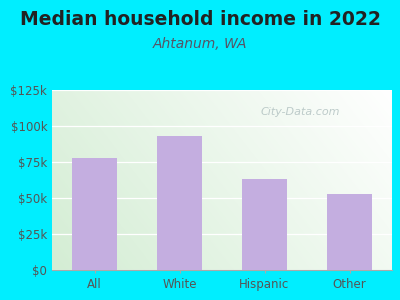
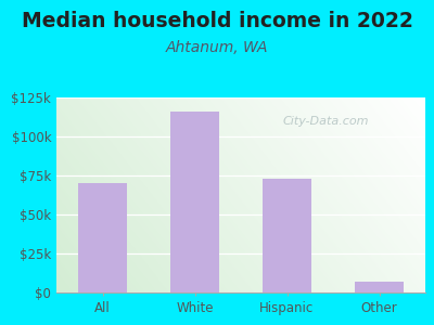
All: $78k -> $70k
White: $93k -> $116k
Hispanic: $63k -> $73k
Other: $53k -> $7k
